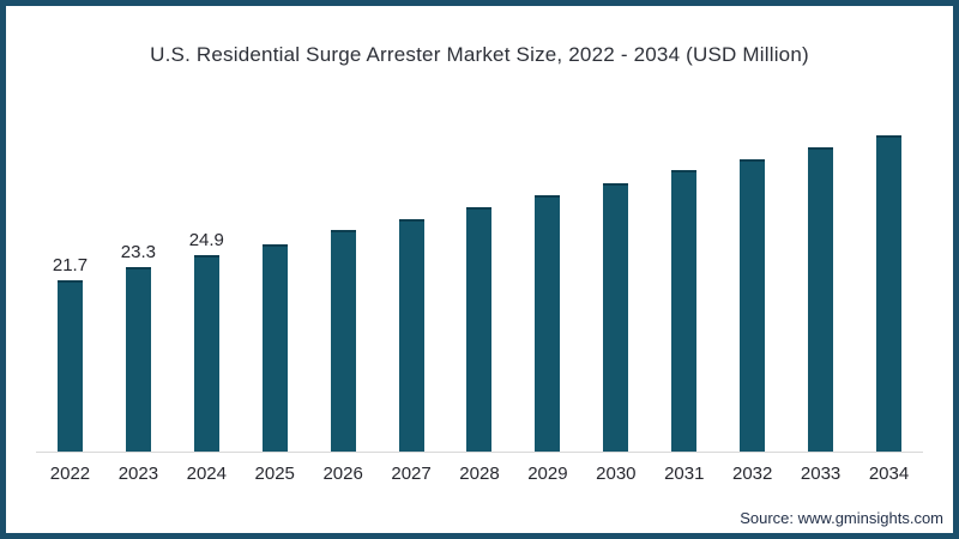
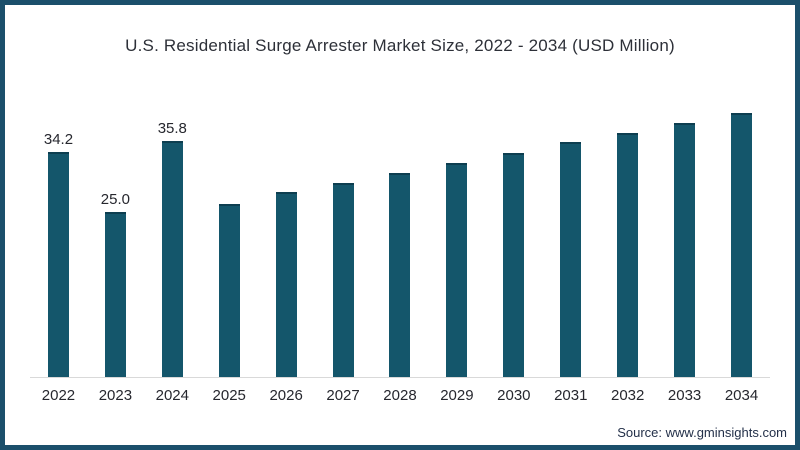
2022: 21.7 -> 34.2
2023: 23.3 -> 25.0
2024: 24.9 -> 35.8
